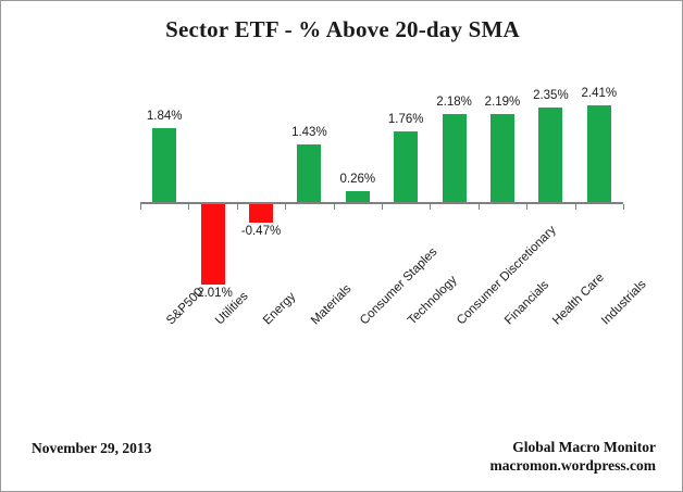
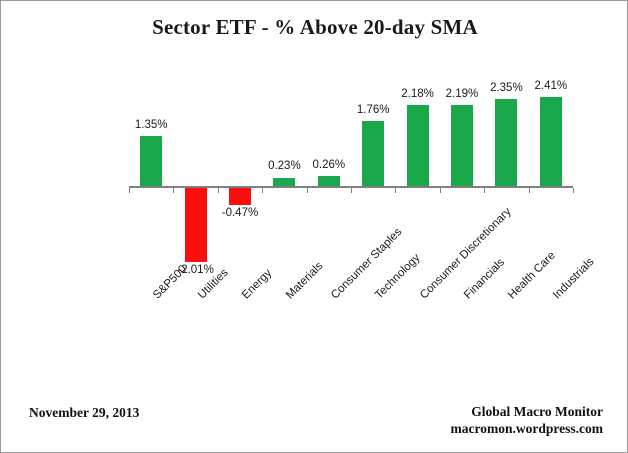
S&P500: 1.84% -> 1.35%
Materials: 1.43% -> 0.23%
